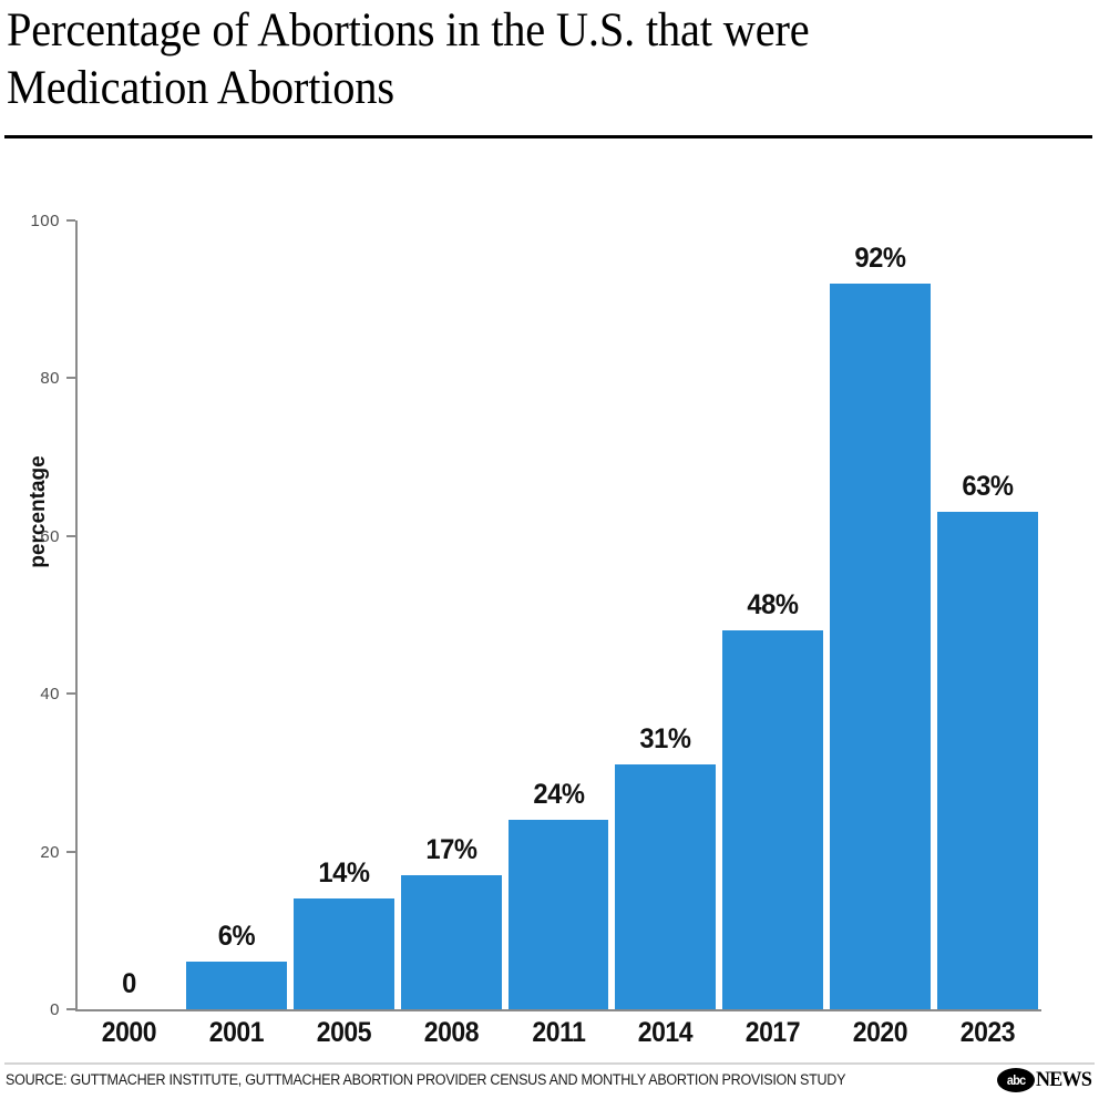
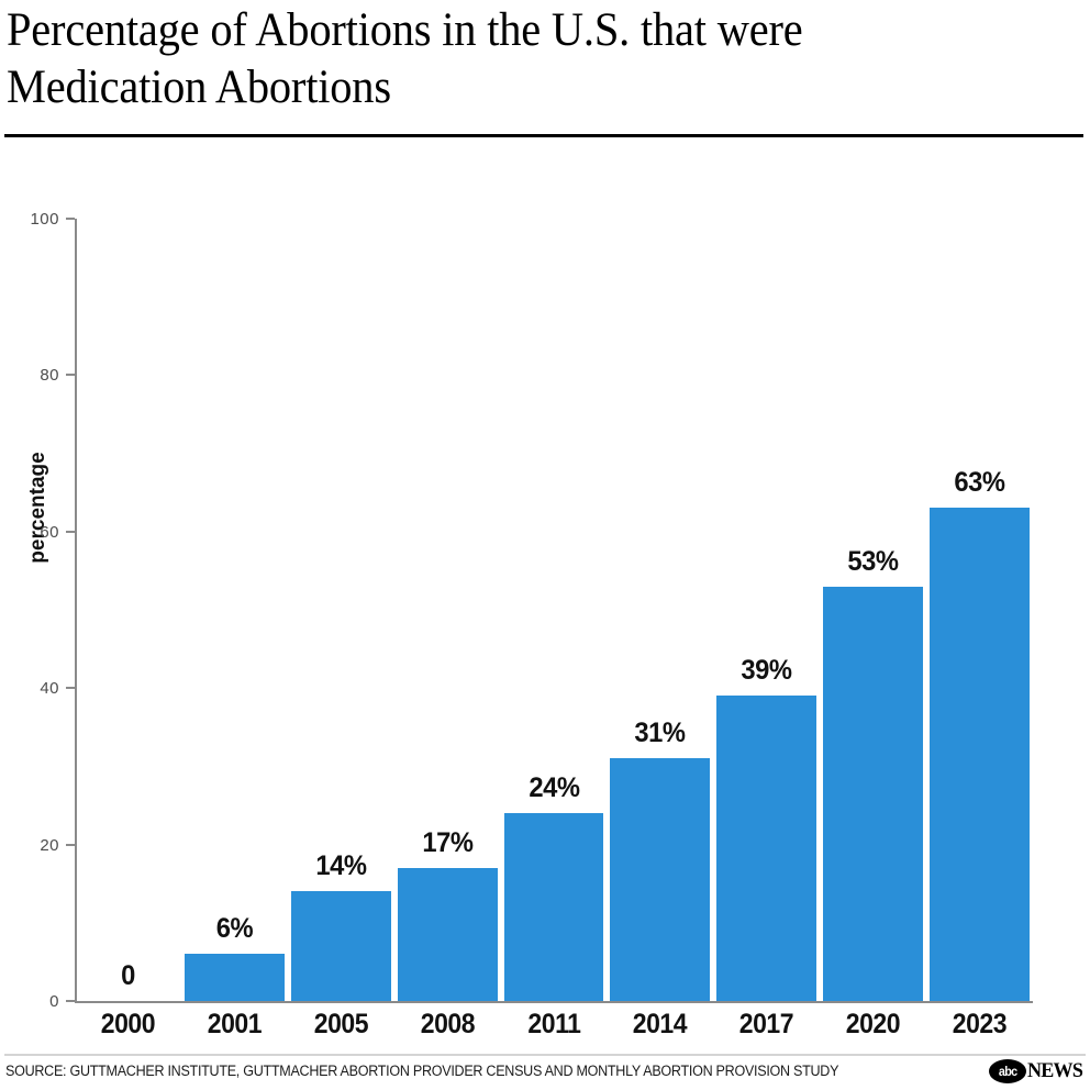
2017: 48% -> 39%
2020: 92% -> 53%
